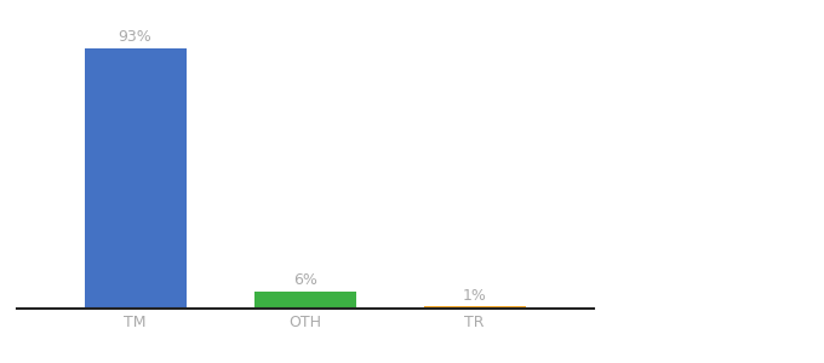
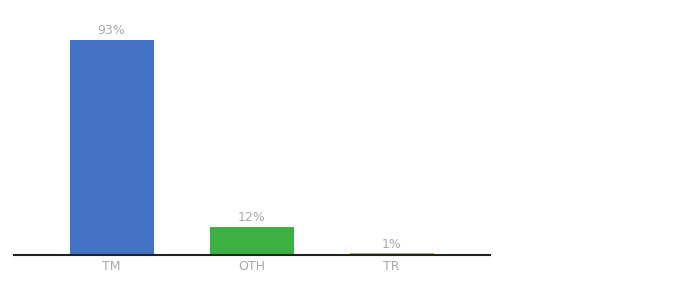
OTH: 6% -> 12%
